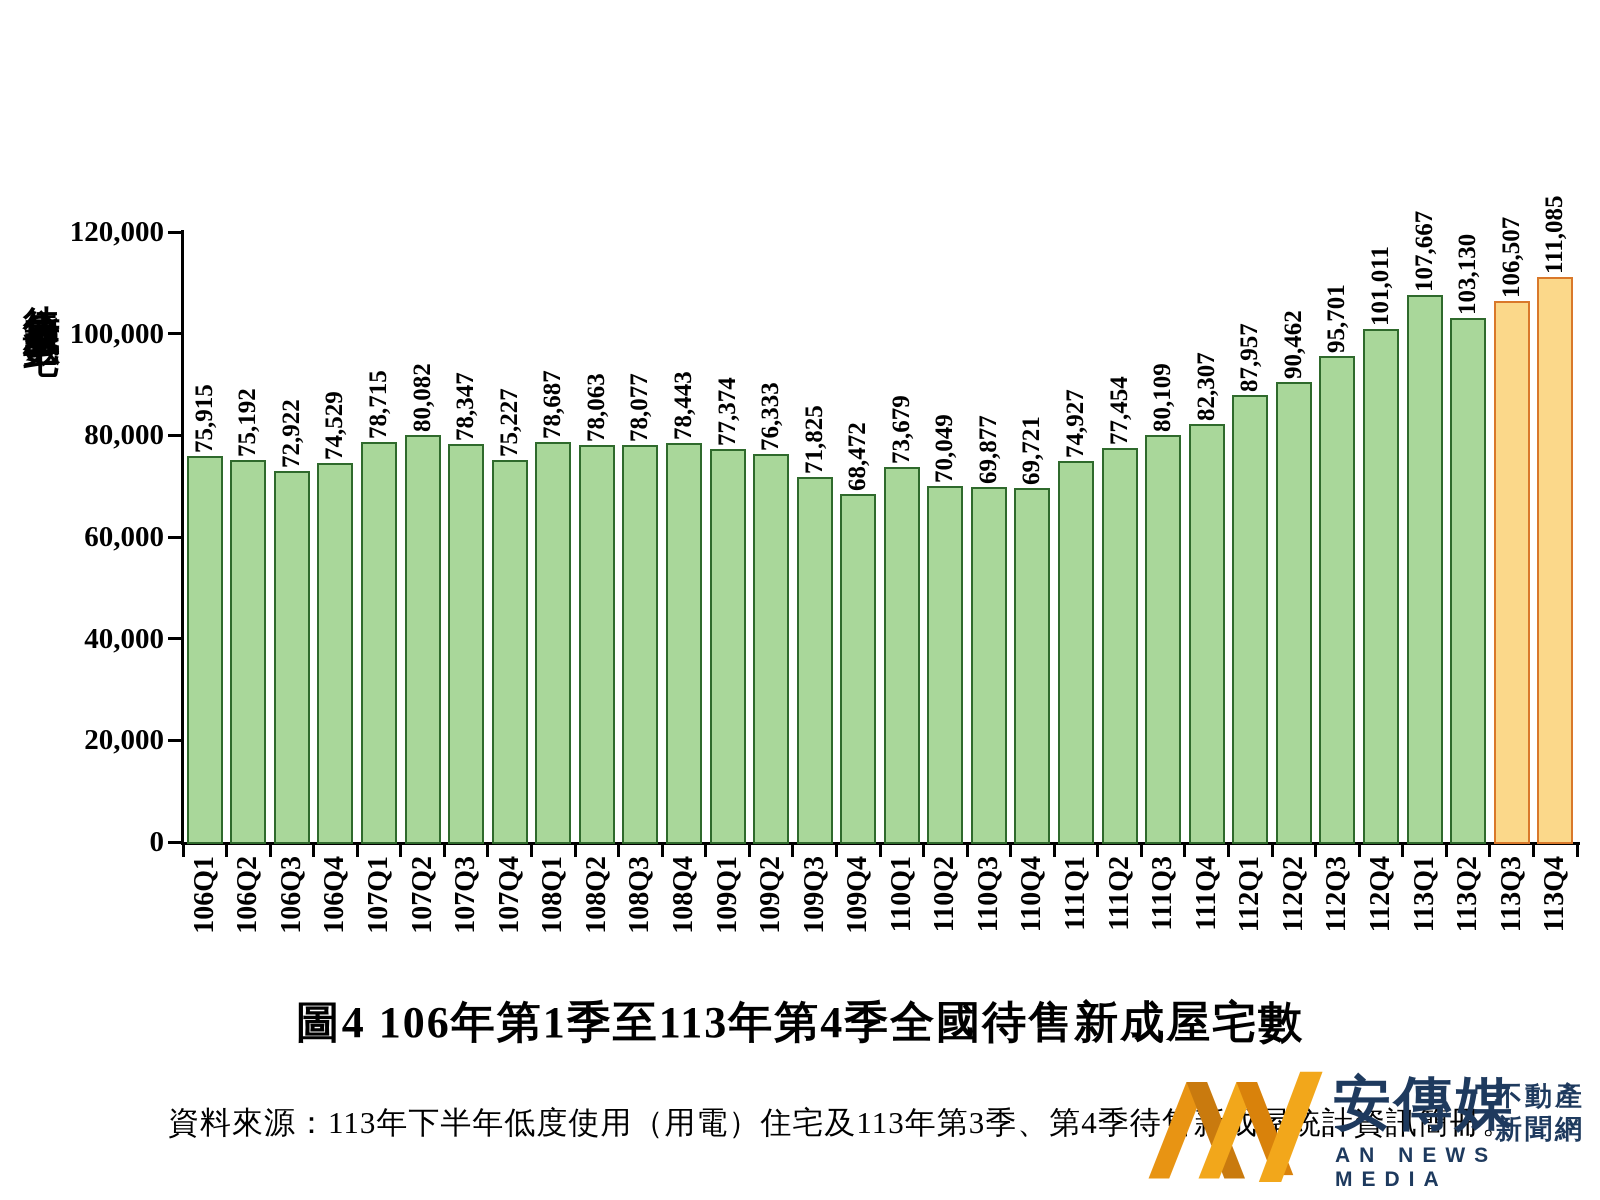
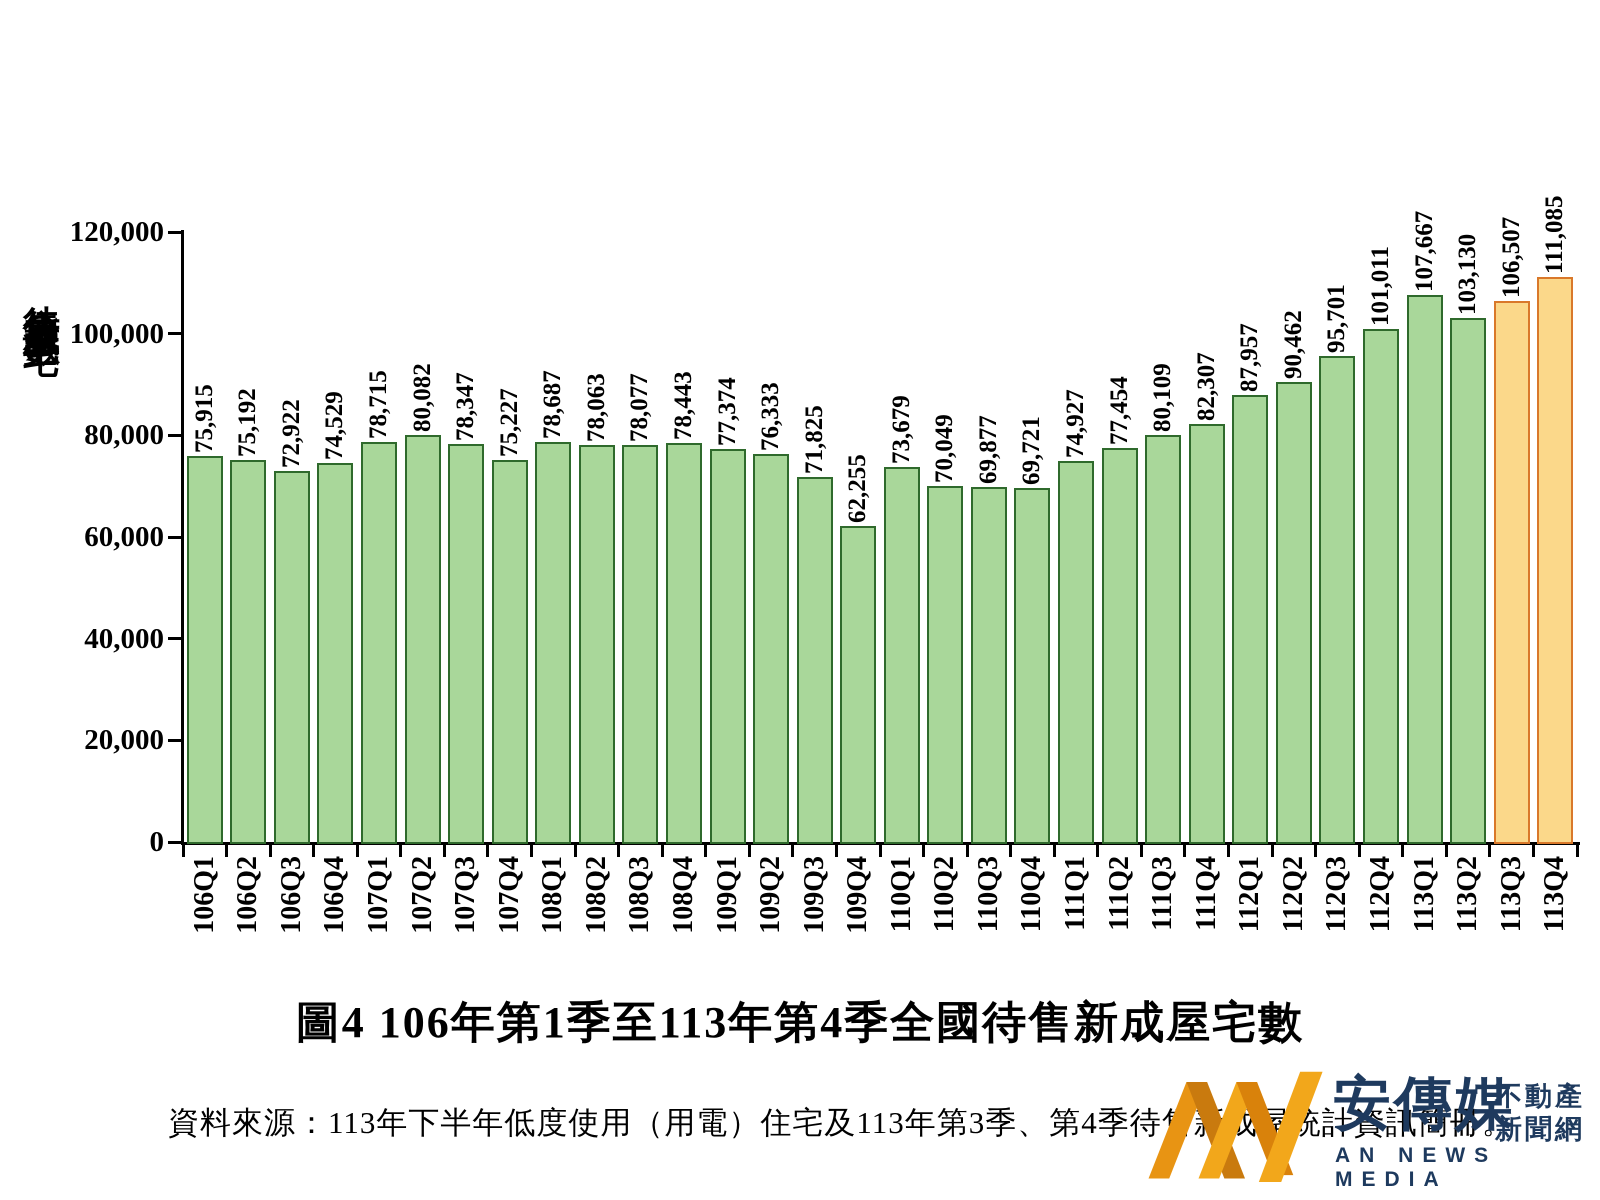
109Q4: 68,472 -> 62,255
